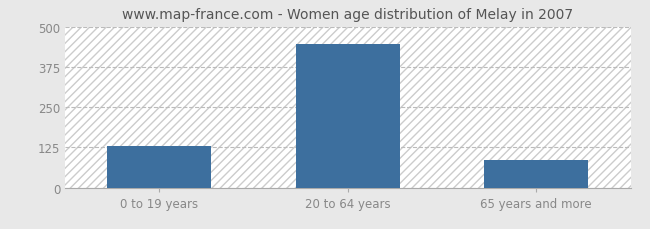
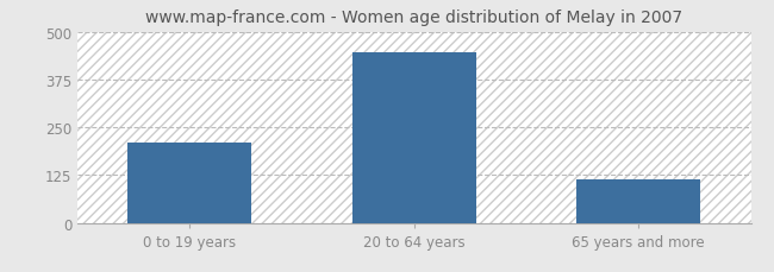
0 to 19 years: 130 -> 210
65 years and more: 85 -> 115
